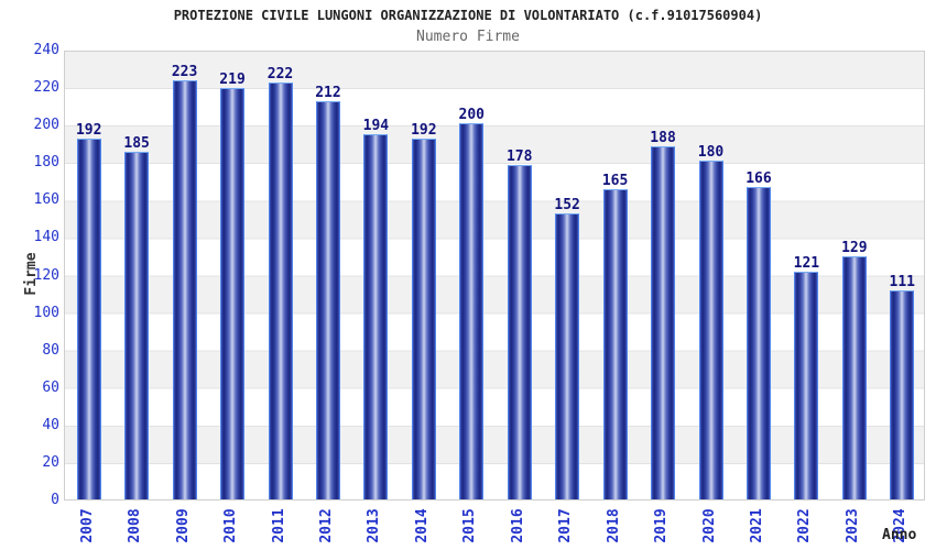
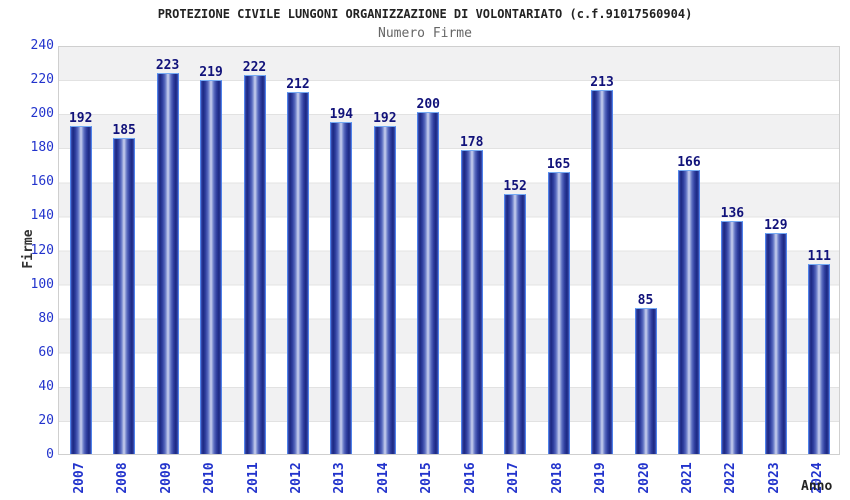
2019: 188 -> 213
2020: 180 -> 85
2022: 121 -> 136
